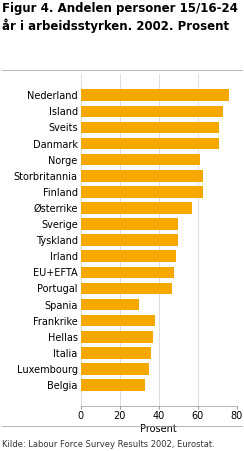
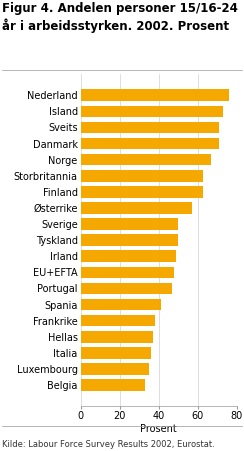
Norge: 61 -> 67
Spania: 30 -> 41
